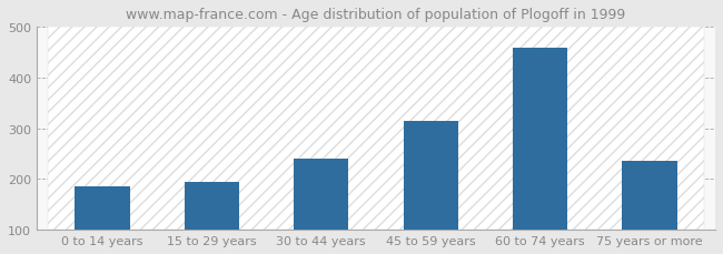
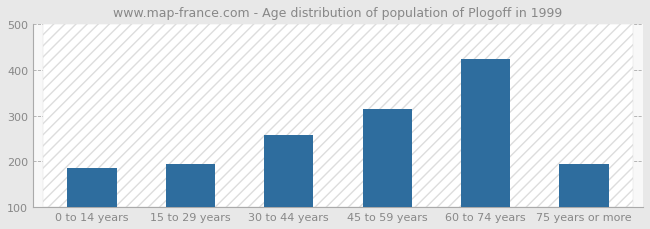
30 to 44 years: 240 -> 258
60 to 74 years: 460 -> 425
75 years or more: 235 -> 195
